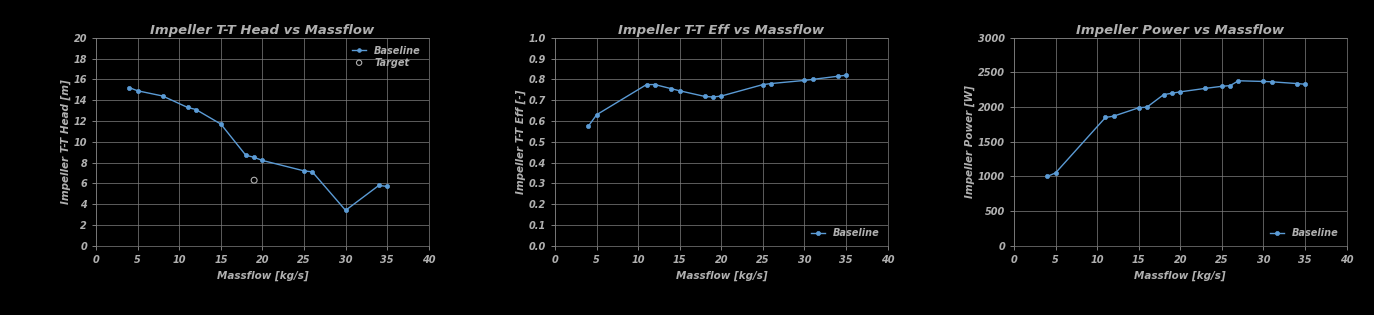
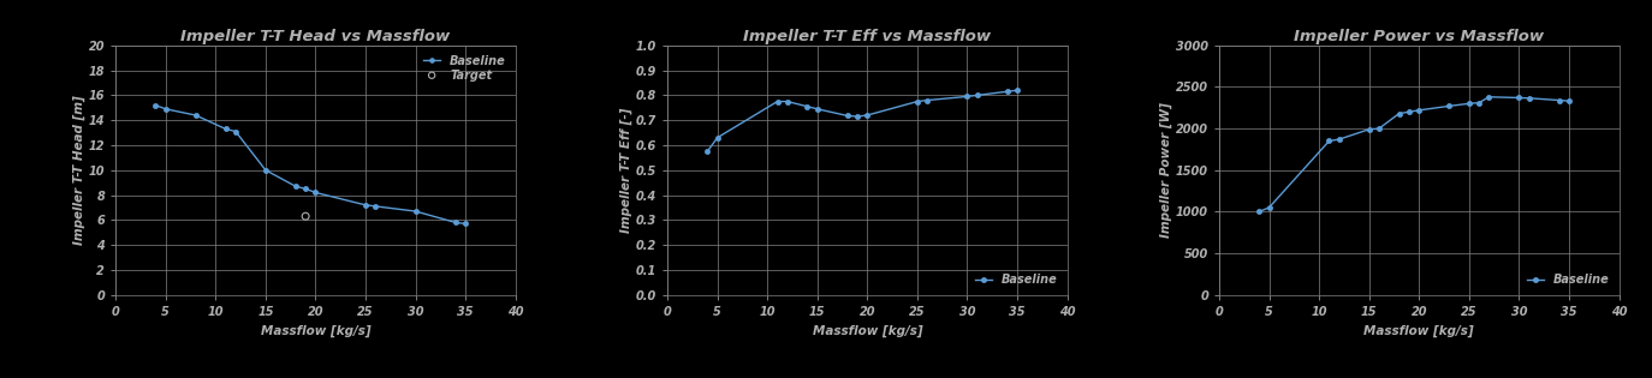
Impeller T-T Head vs Massflow/Baseline/15: 11.7 -> 10.0
Impeller T-T Head vs Massflow/Baseline/30: 3.4 -> 6.7
